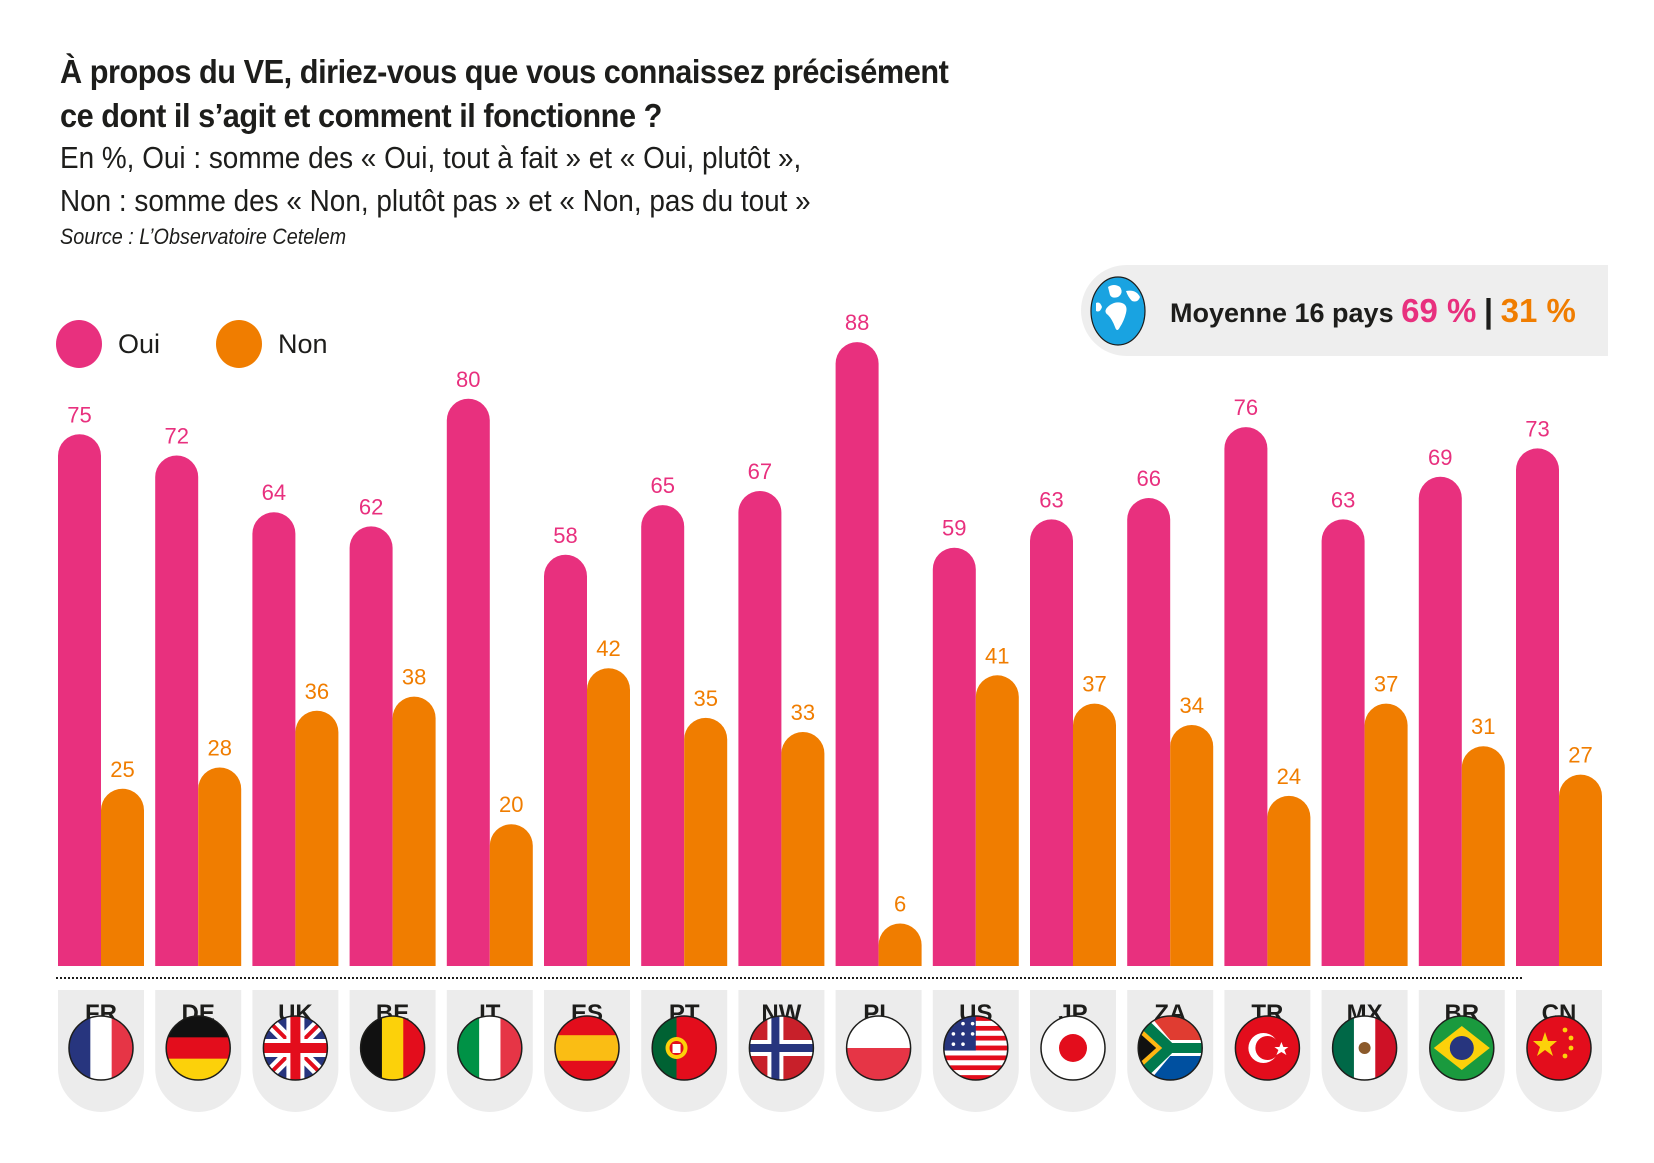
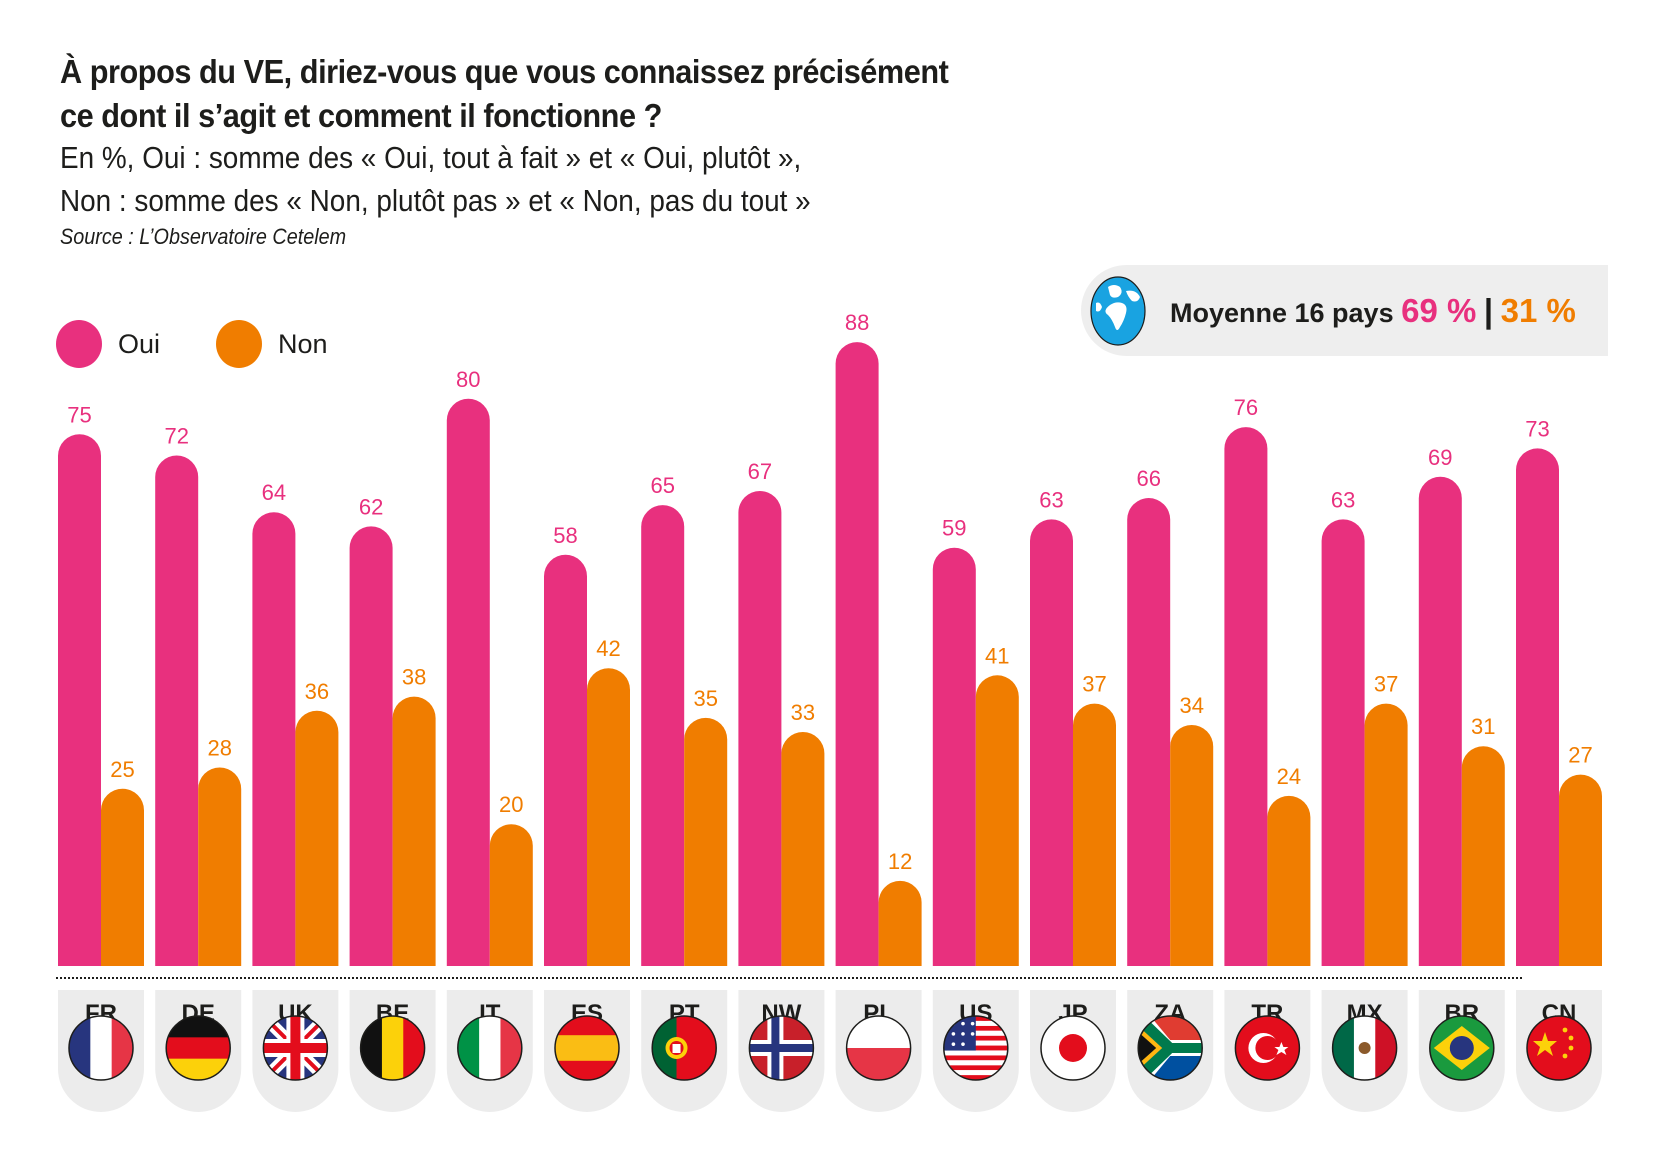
Non/PL: 6 -> 12
